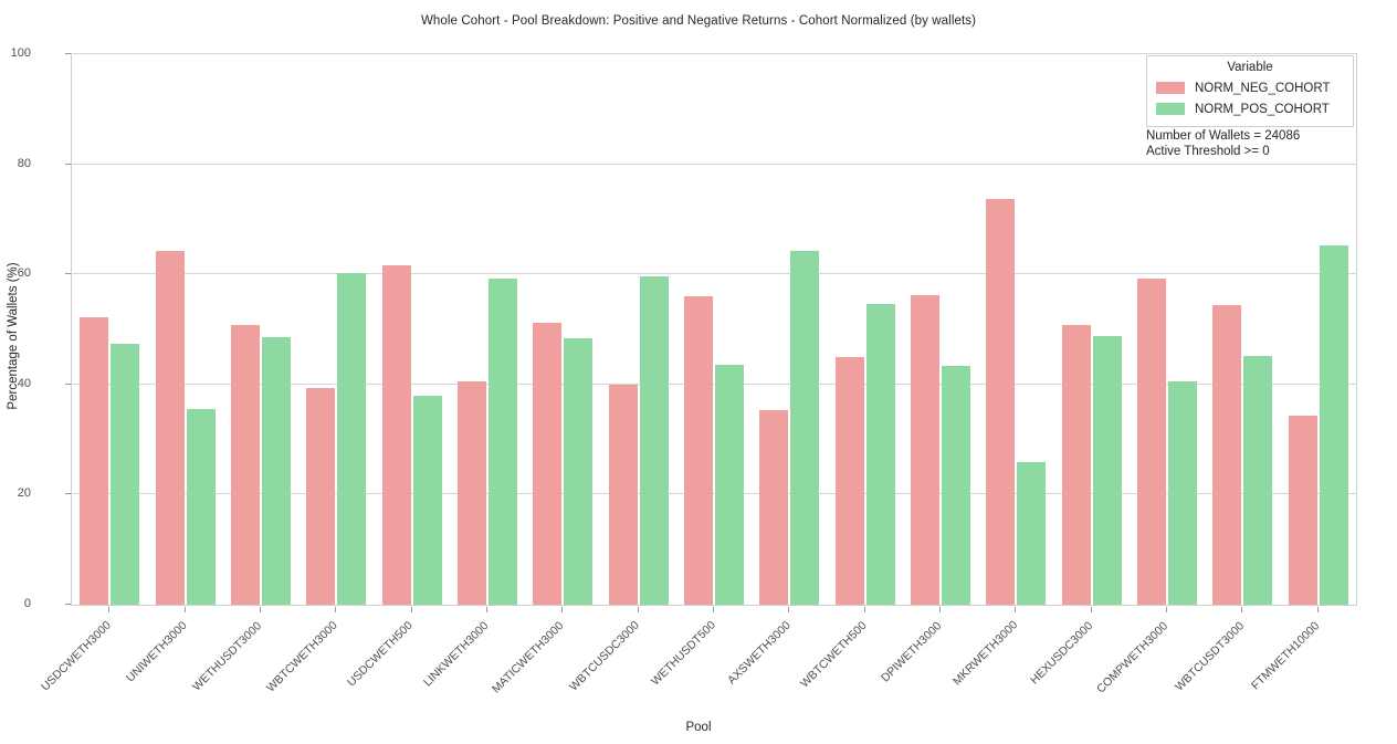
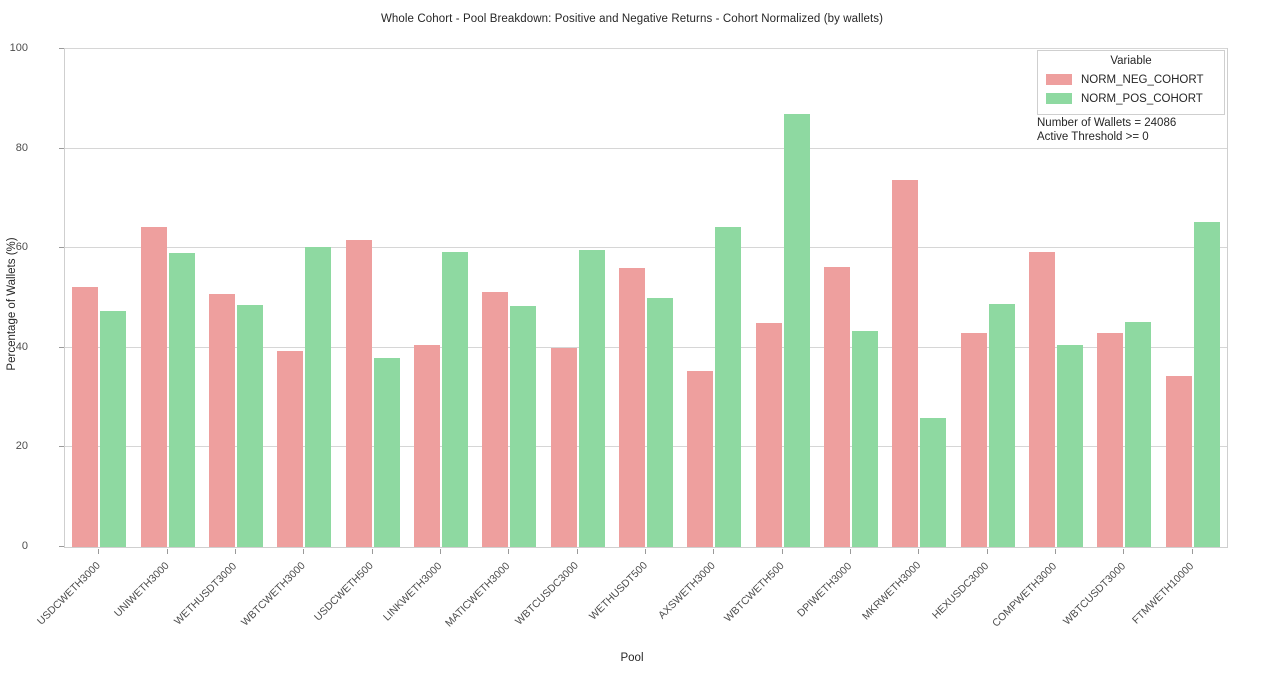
NORM_POS_COHORT/UNIWETH3000: 36 -> 59
NORM_POS_COHORT/WETHUSDT500: 44 -> 50
NORM_POS_COHORT/WBTCWETH500: 55 -> 87
NORM_NEG_COHORT/HEXUSDC3000: 51 -> 43
NORM_NEG_COHORT/WBTCUSDT3000: 54 -> 43
